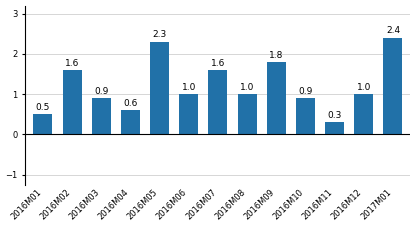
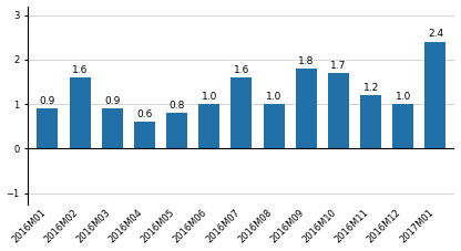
2016M01: 0.5 -> 0.9
2016M05: 2.3 -> 0.8
2016M10: 0.9 -> 1.7
2016M11: 0.3 -> 1.2
